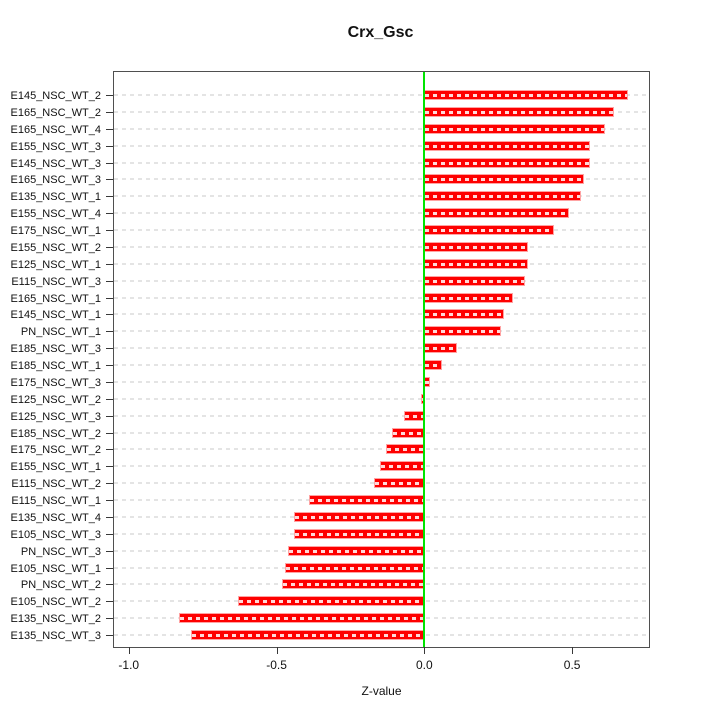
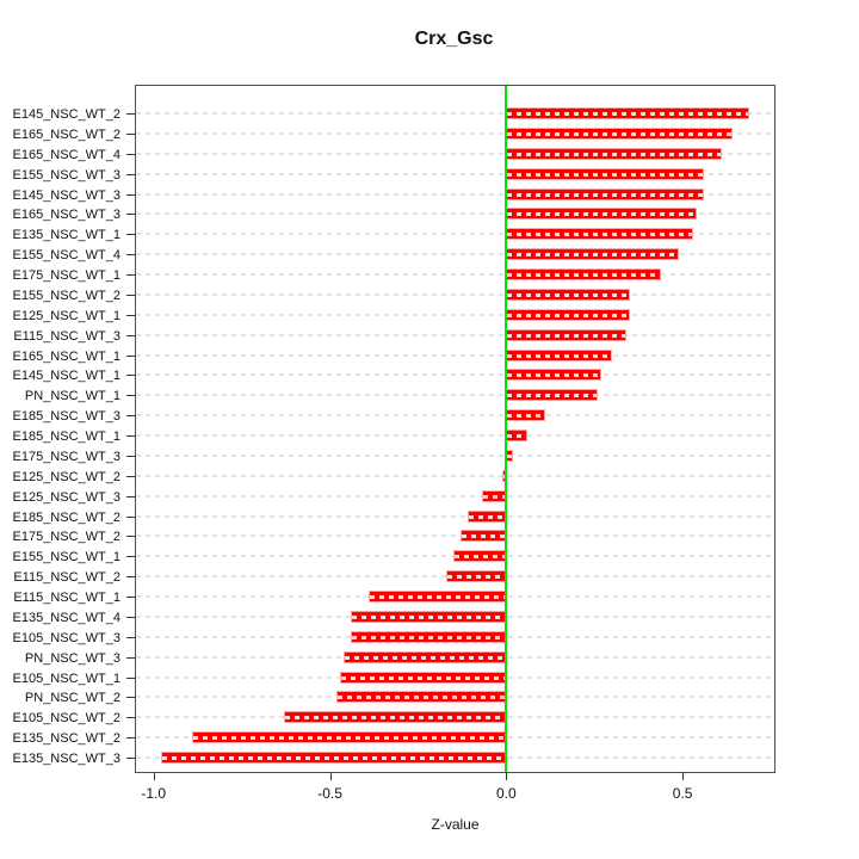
E135_NSC_WT_2: -0.83 -> -0.89
E135_NSC_WT_3: -0.79 -> -0.98
